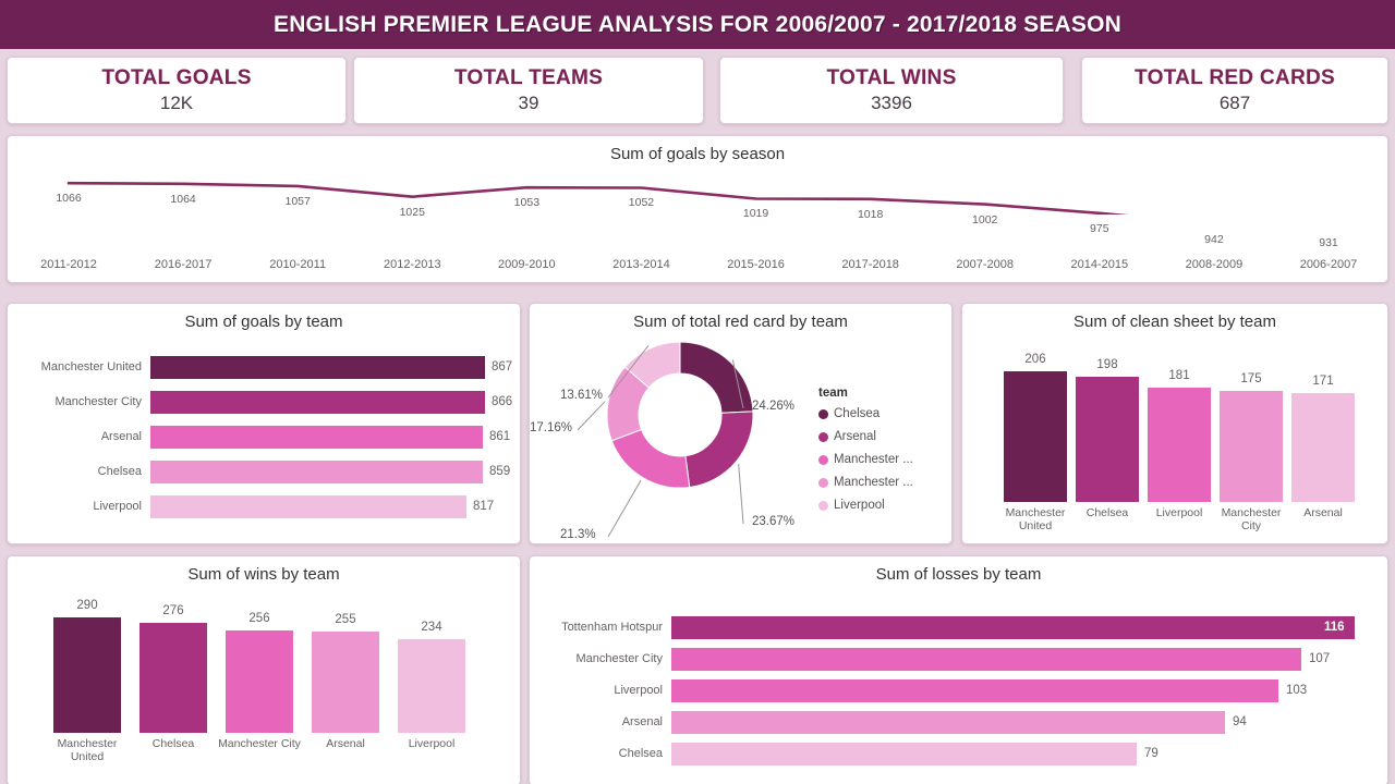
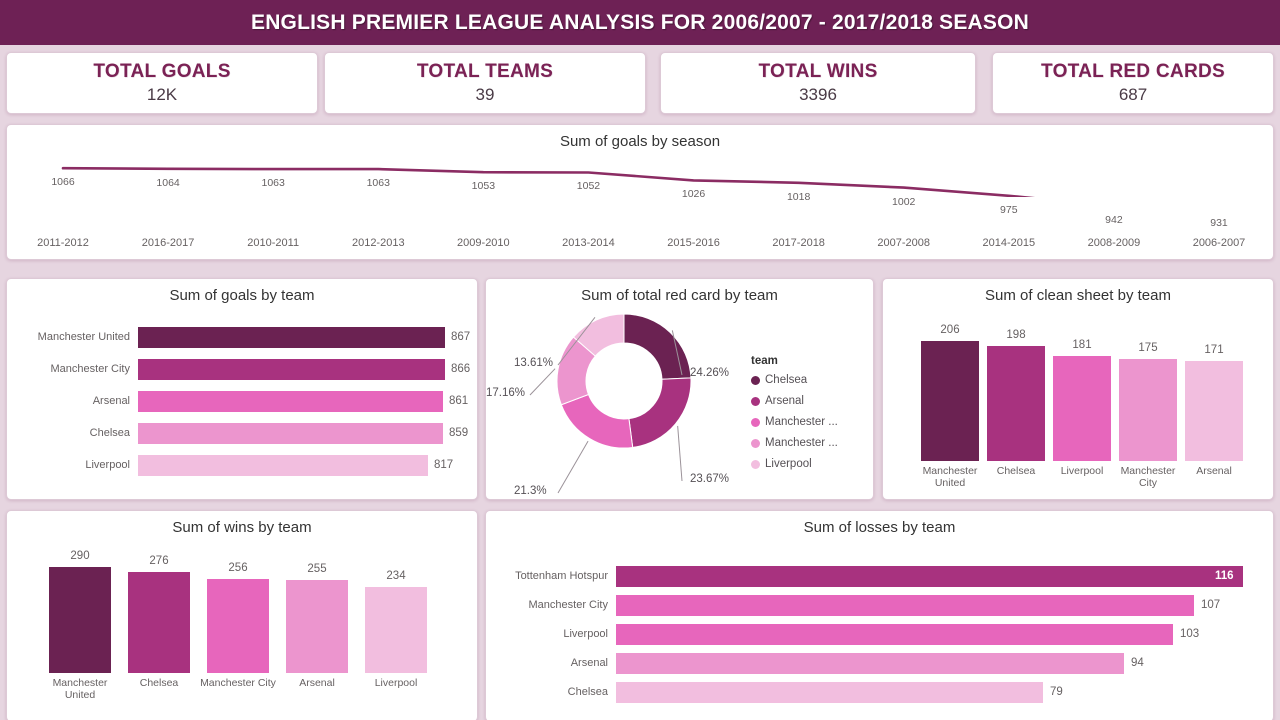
Sum of goals by season/2010-2011: 1057 -> 1063
Sum of goals by season/2012-2013: 1025 -> 1063
Sum of goals by season/2015-2016: 1019 -> 1026
